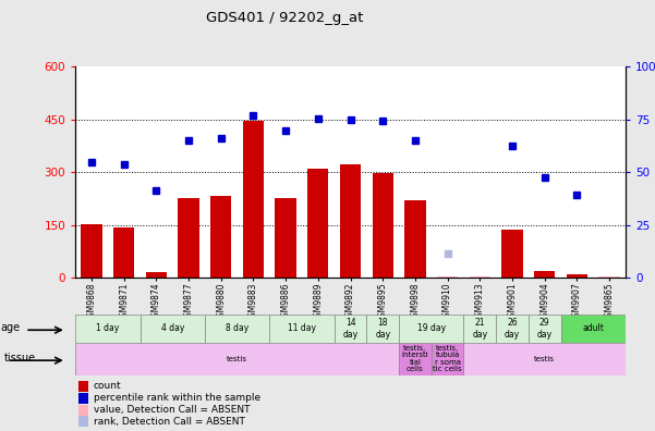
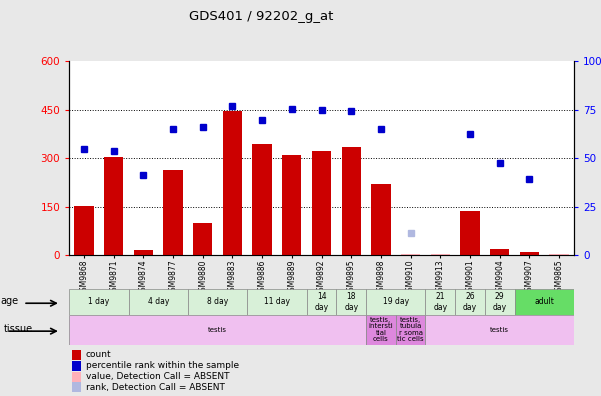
GSM9871: 143 -> 305
GSM9877: 228 -> 265
GSM9880: 232 -> 100
GSM9886: 228 -> 345
GSM9895: 298 -> 335
